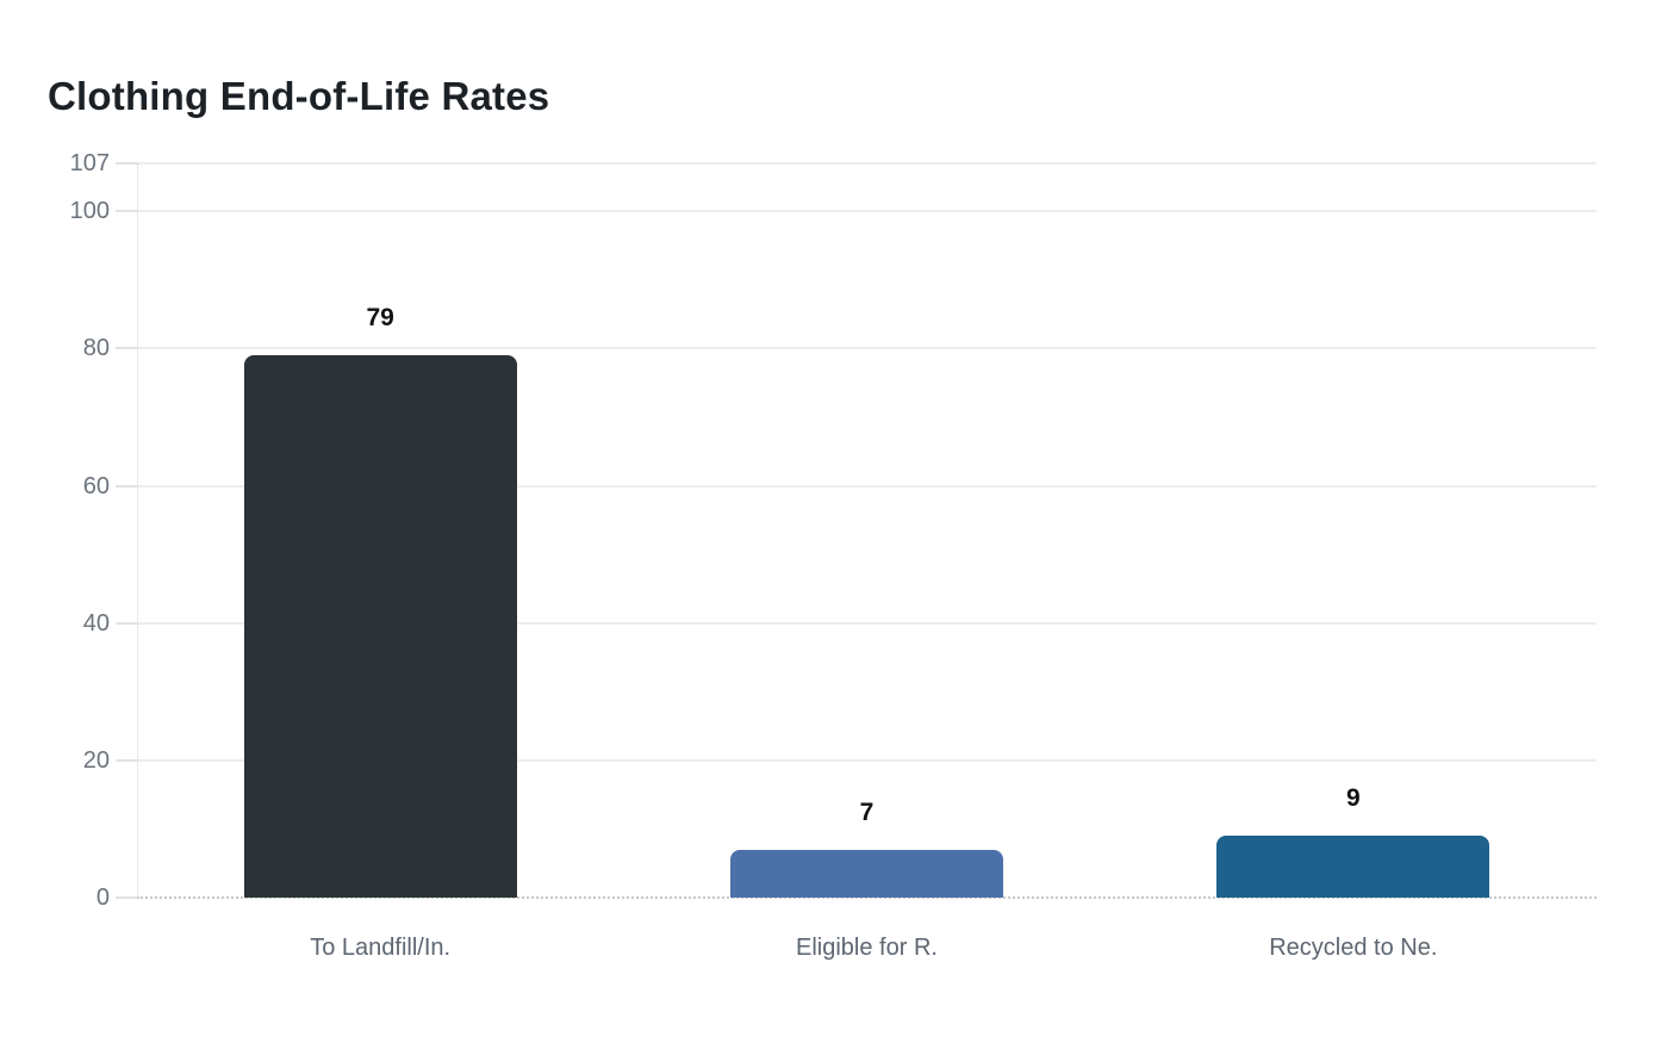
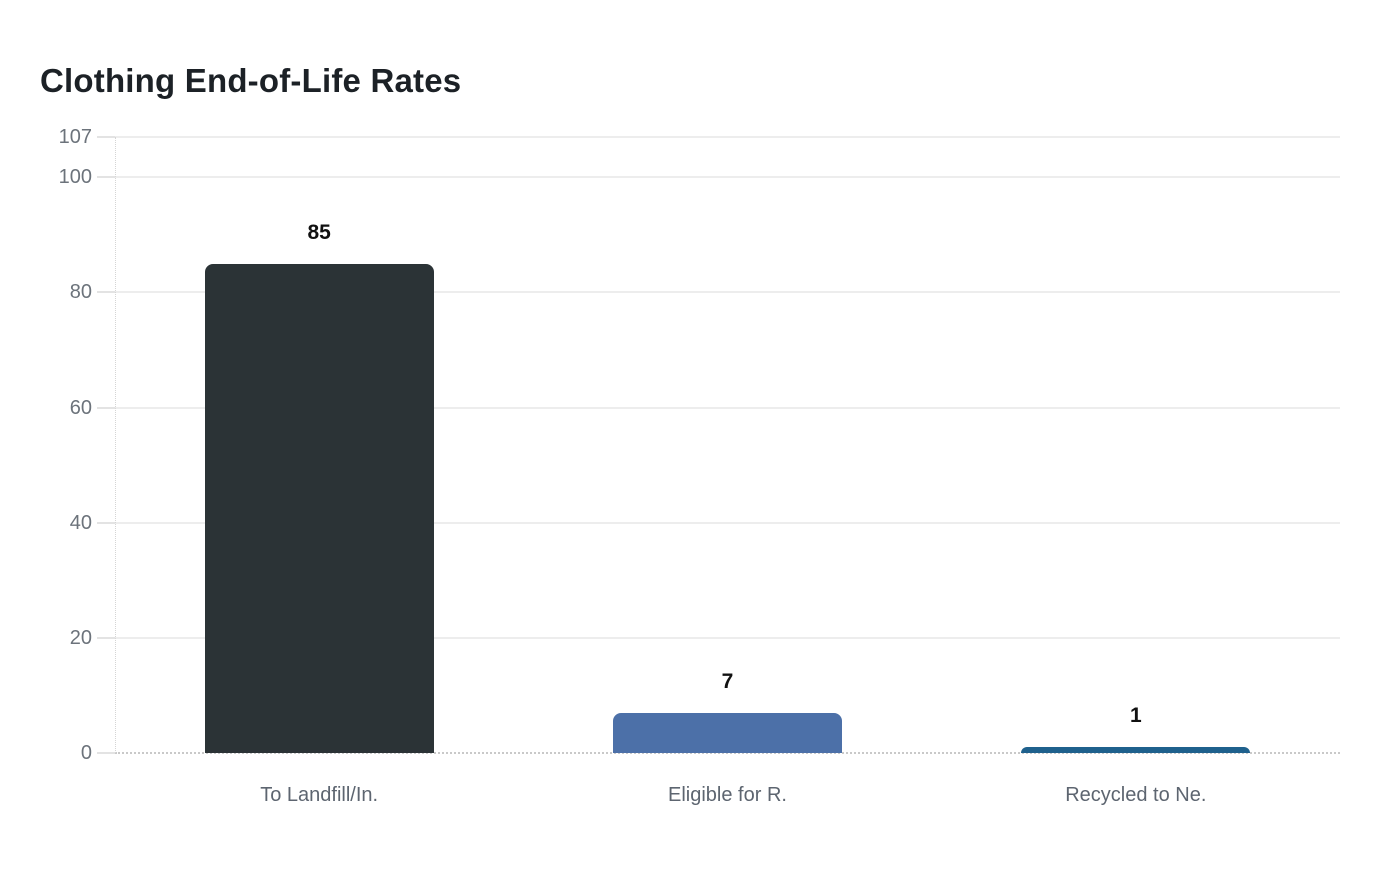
To Landfill/In.: 79 -> 85
Recycled to Ne.: 9 -> 1
